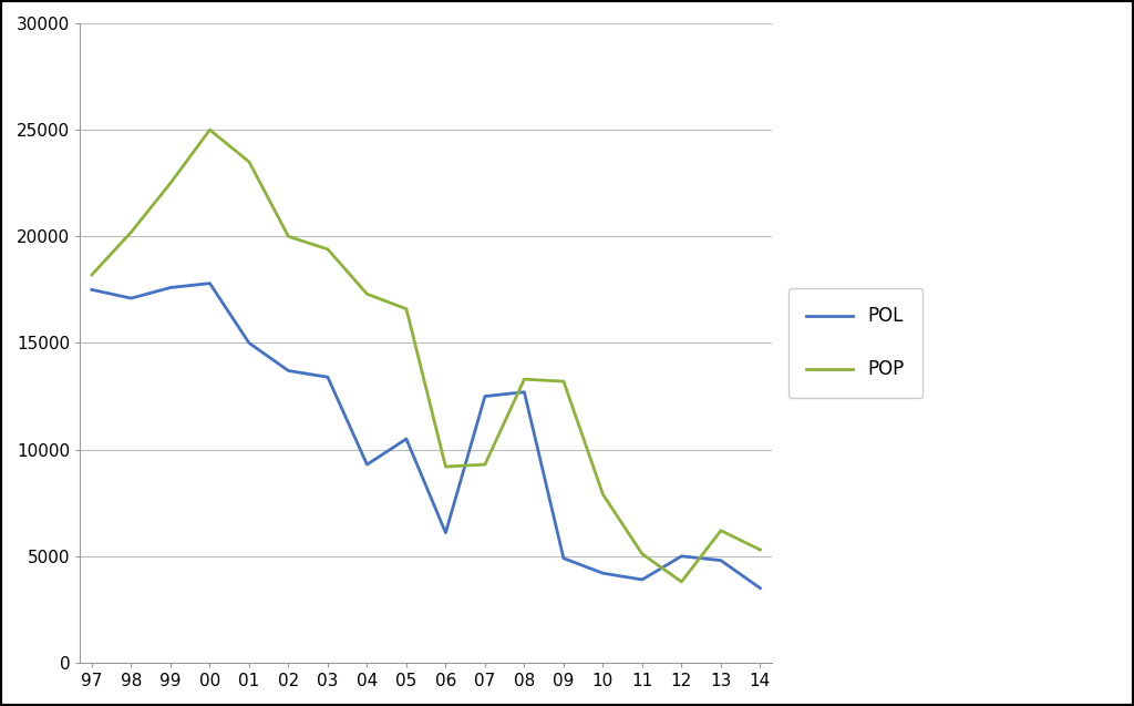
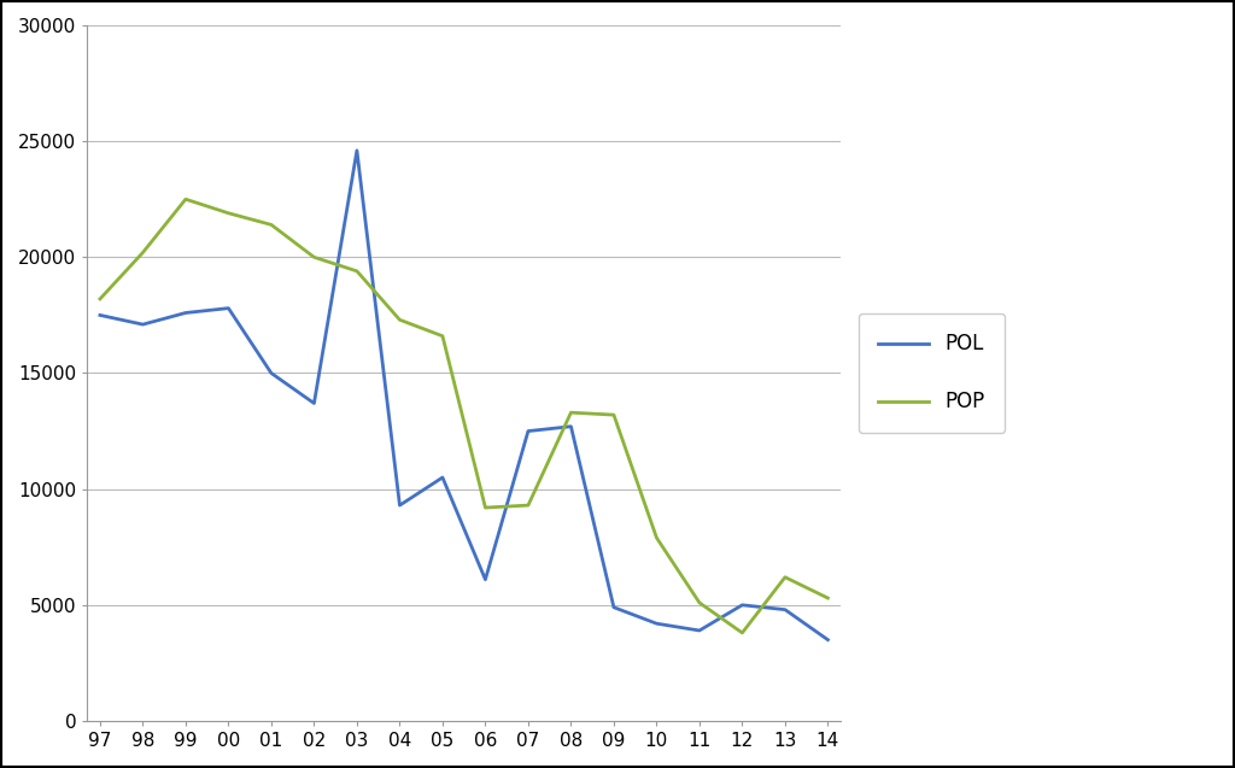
POP/00: 25000 -> 21900
POP/01: 23500 -> 21400
POL/03: 13400 -> 24600
